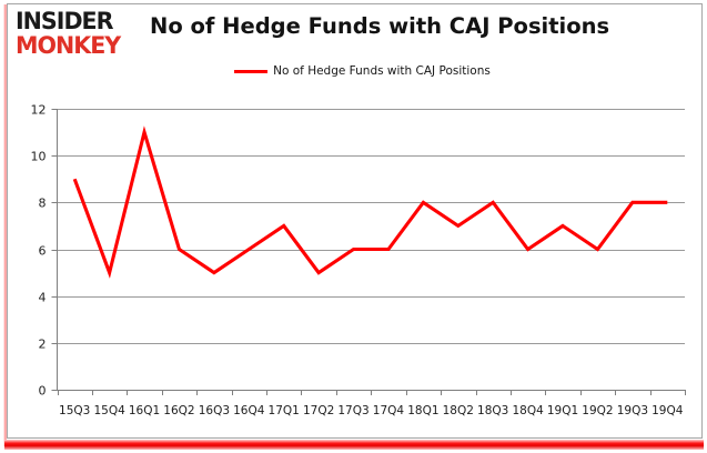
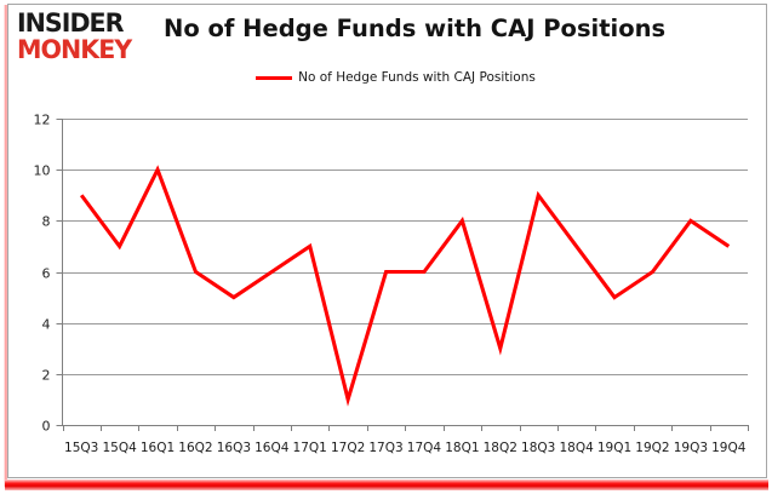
15Q4: 5 -> 7
16Q1: 11 -> 10
17Q2: 5 -> 1
18Q2: 7 -> 3
18Q3: 8 -> 9
18Q4: 6 -> 7
19Q1: 7 -> 5
19Q4: 8 -> 7
